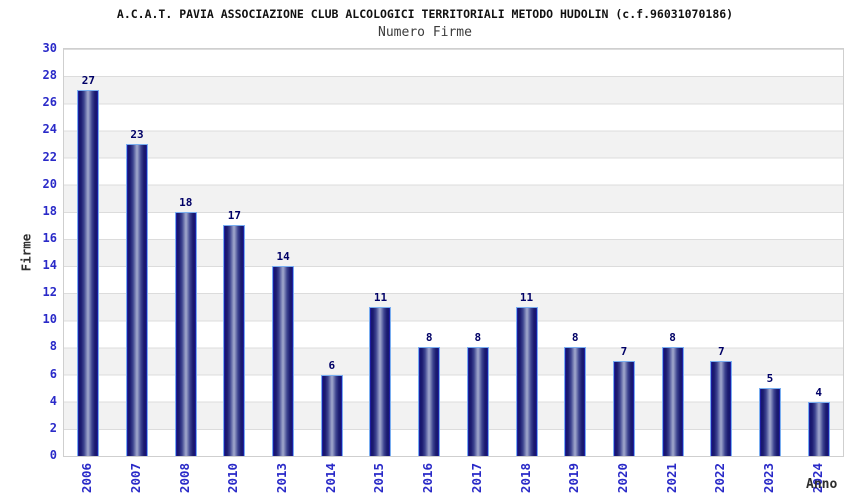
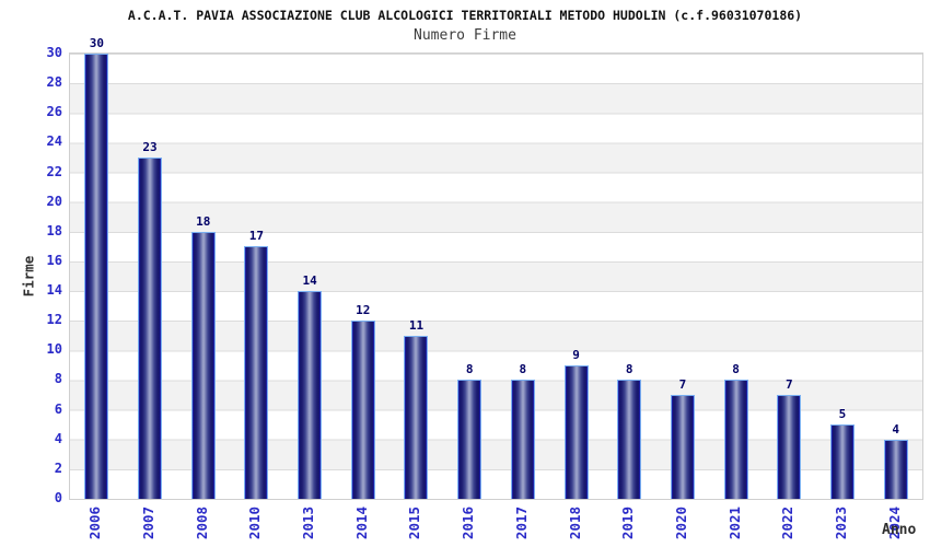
2006: 27 -> 30
2014: 6 -> 12
2018: 11 -> 9
